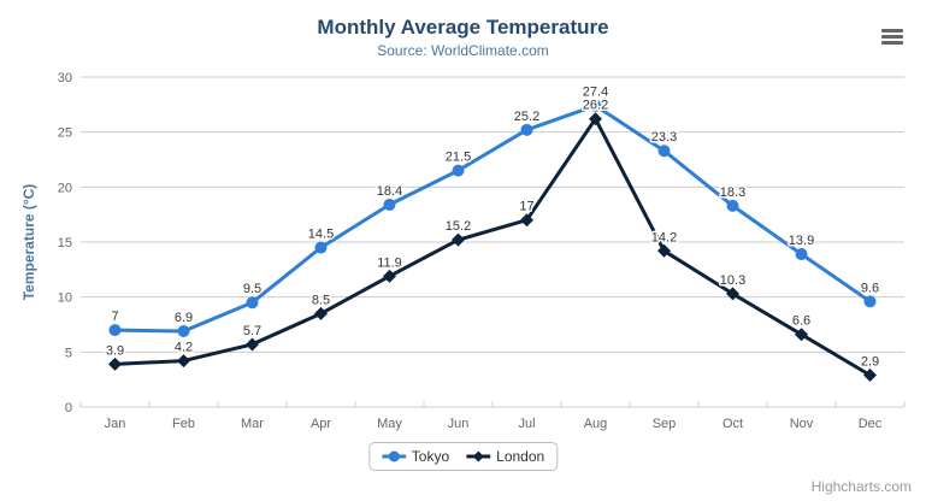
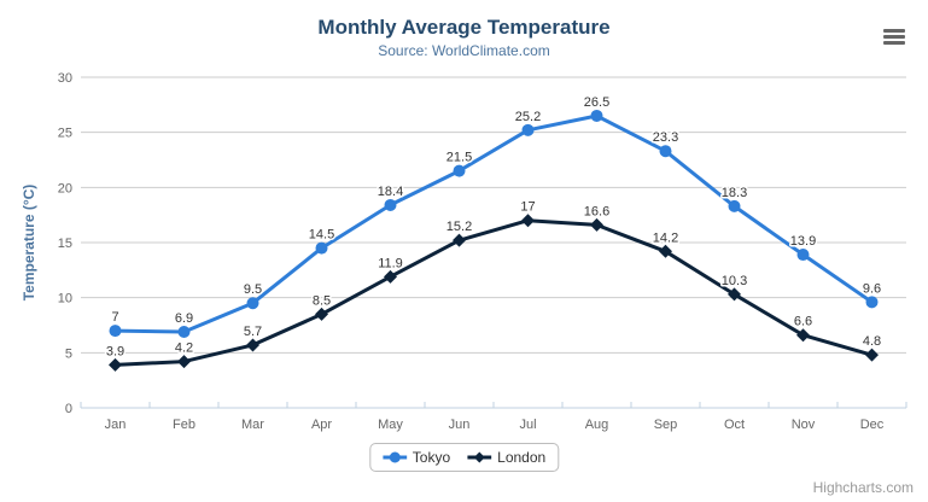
Tokyo/Aug: 27.4 -> 26.5
London/Aug: 26.2 -> 16.6
London/Dec: 2.9 -> 4.8
